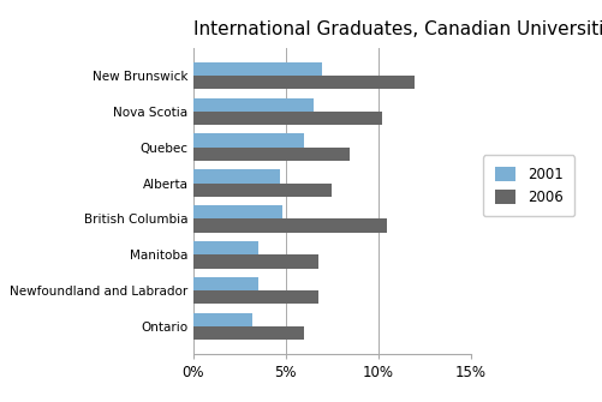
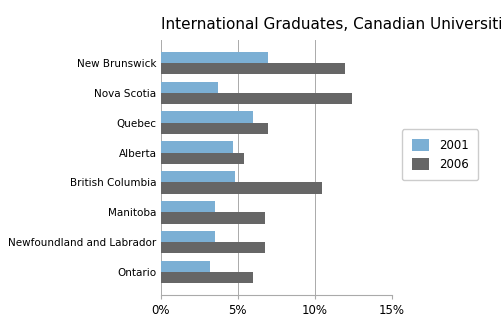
2001/Nova Scotia: 6.5% -> 3.7%
2006/Nova Scotia: 10.2% -> 12.4%
2006/Quebec: 8.5% -> 7.0%
2006/Alberta: 7.5% -> 5.4%
